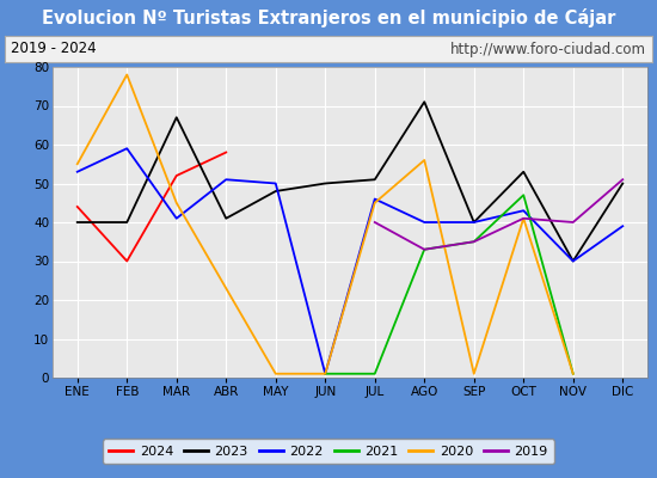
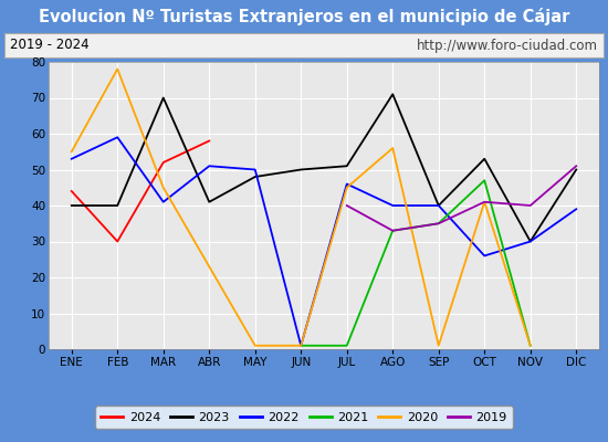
2023/MAR: 67 -> 70
2022/OCT: 43 -> 26
